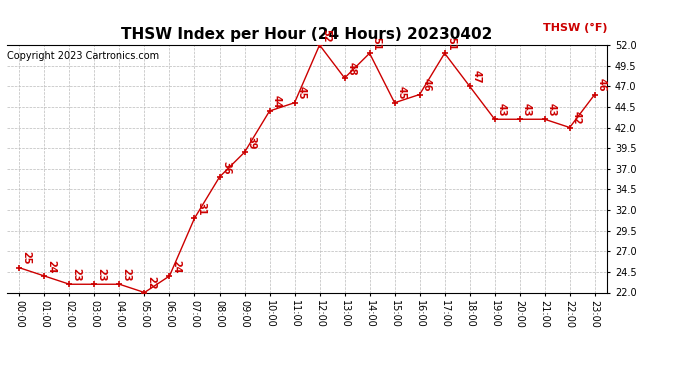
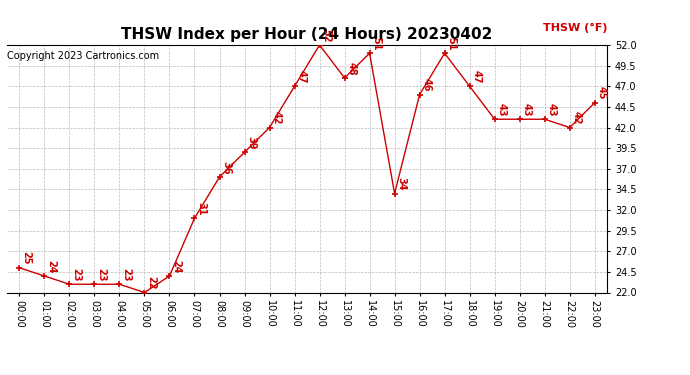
10:00: 44 -> 42
11:00: 45 -> 47
15:00: 45 -> 34
23:00: 46 -> 45
